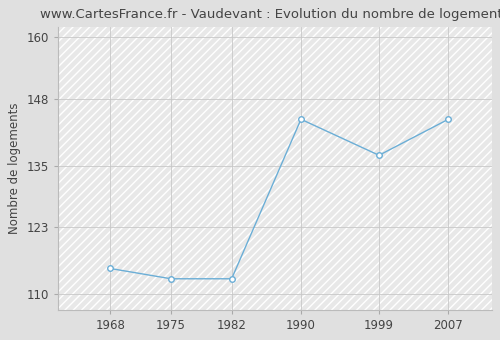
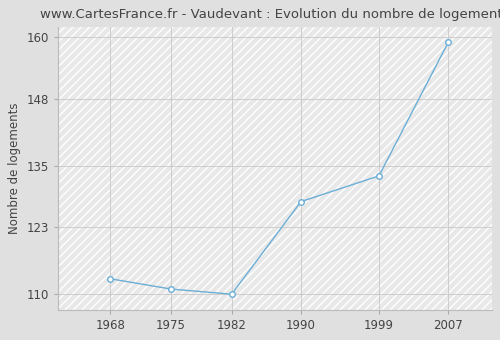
1968: 115 -> 113
1975: 113 -> 111
1982: 113 -> 110
1990: 144 -> 128
1999: 137 -> 133
2007: 144 -> 159
